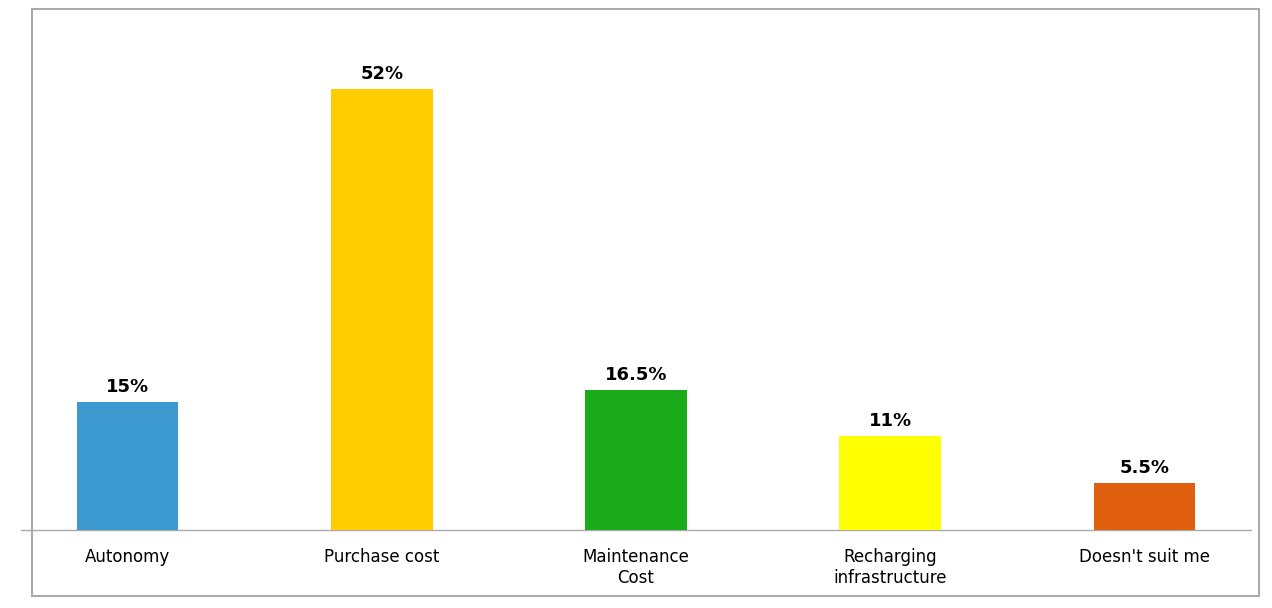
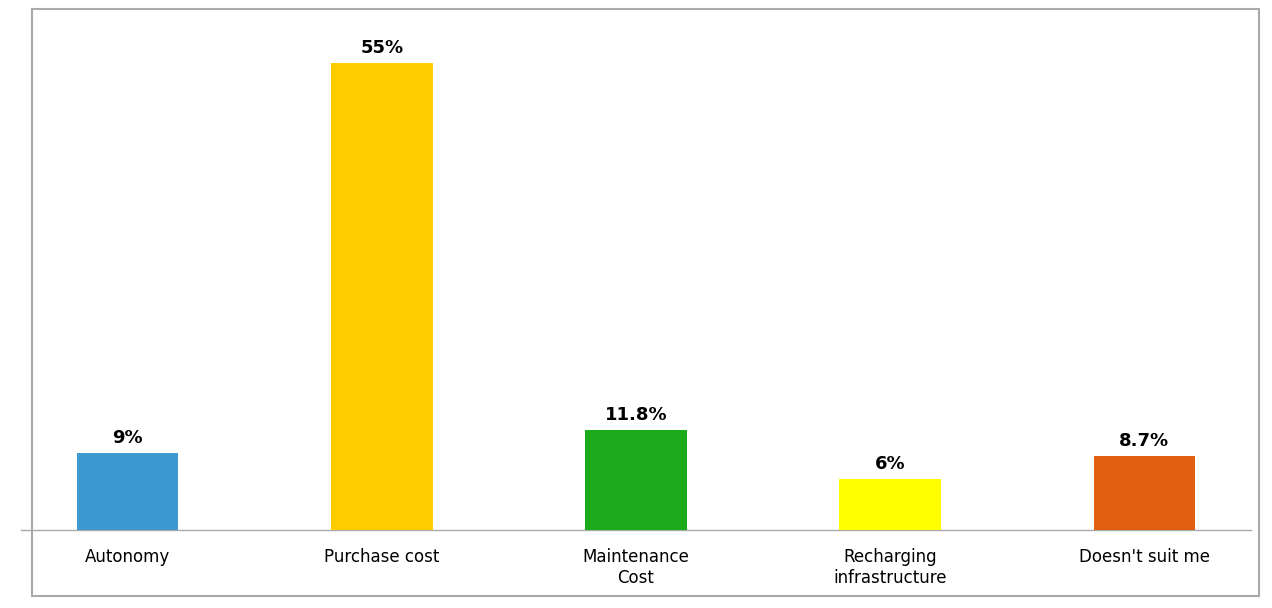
Autonomy: 15% -> 9%
Purchase cost: 52% -> 55%
Maintenance Cost: 16.5% -> 11.8%
Recharging infrastructure: 11% -> 6%
Doesn't suit me: 5.5% -> 8.7%
